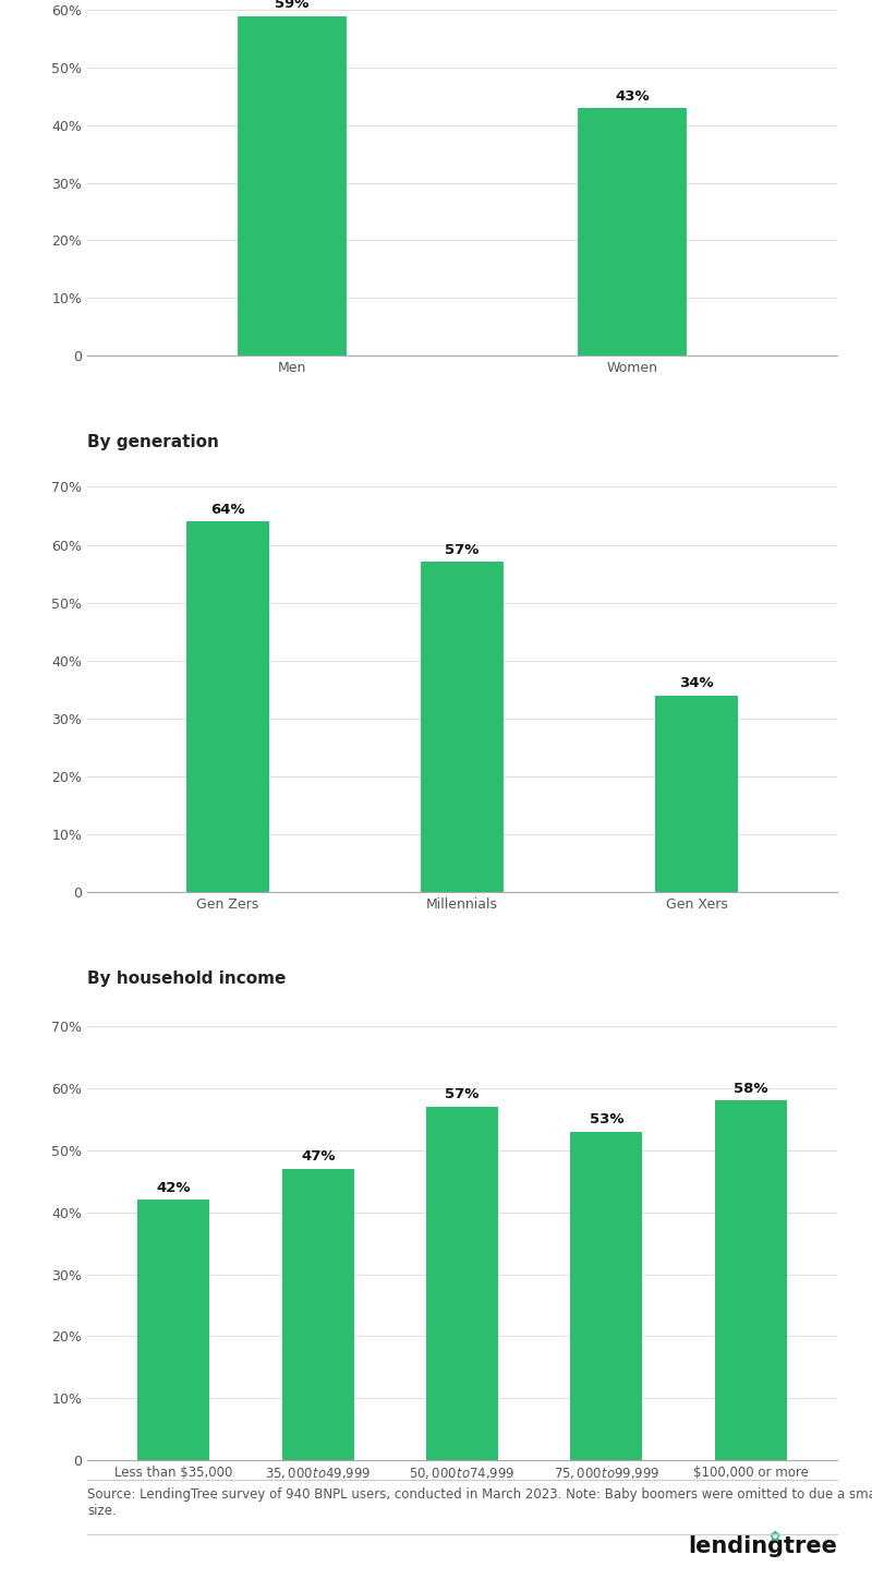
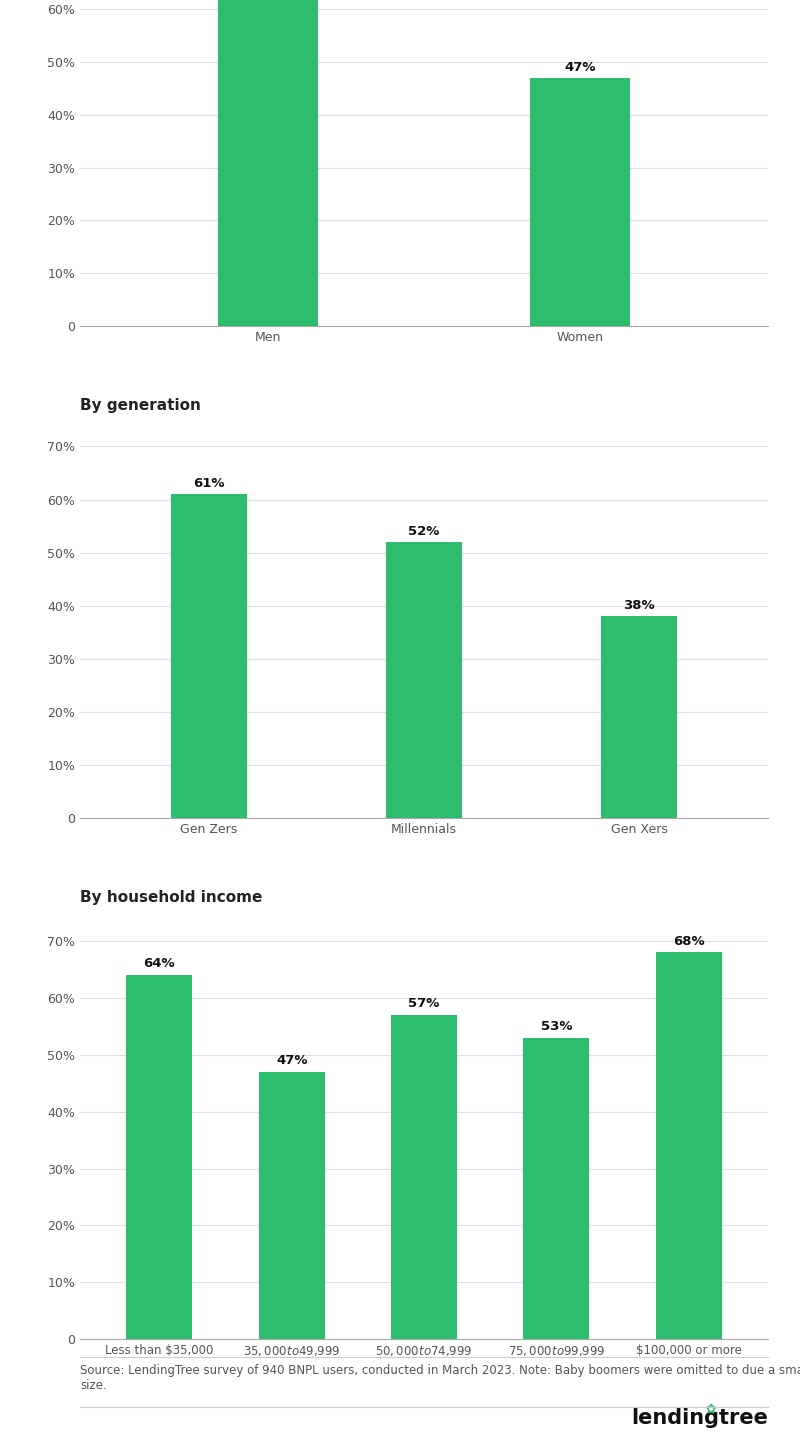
Men: 59% -> 66%
Women: 43% -> 47%
Gen Zers: 64% -> 61%
Millennials: 57% -> 52%
Gen Xers: 34% -> 38%
Less than $35,000: 42% -> 64%
$100,000 or more: 58% -> 68%
